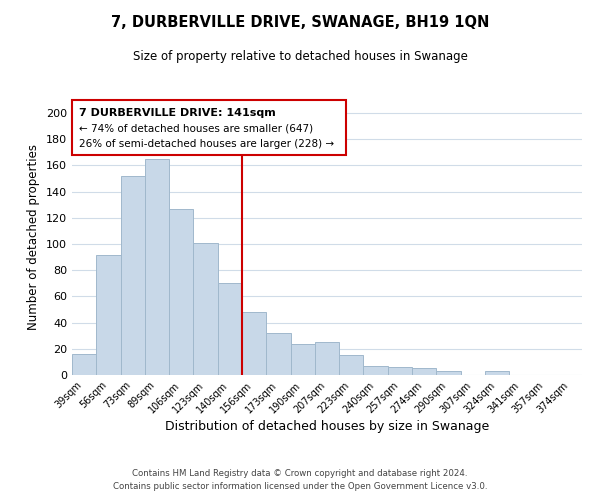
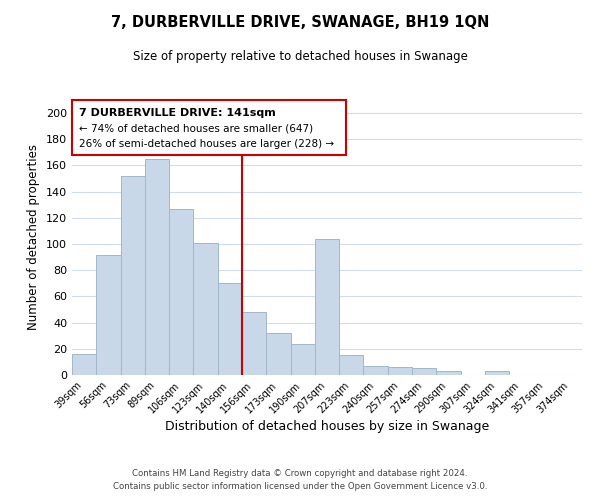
207sqm: 25 -> 104
